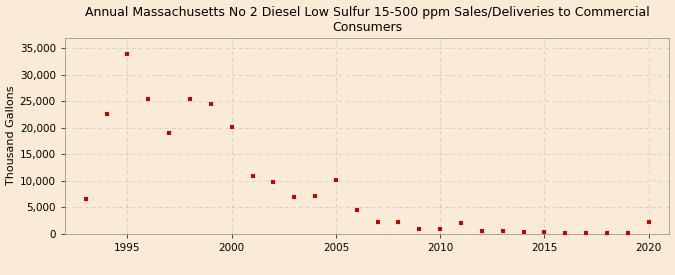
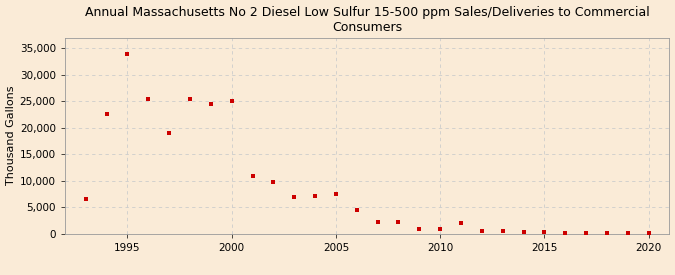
2000: 20,200 -> 25,000
2005: 10,200 -> 7,500
2020: 2,200 -> 200
